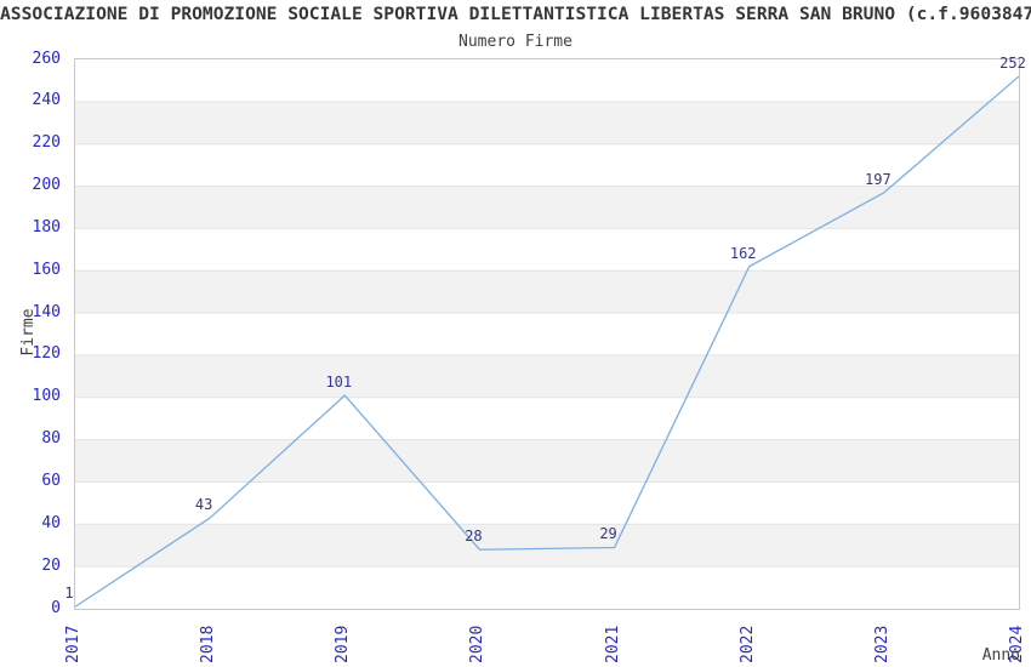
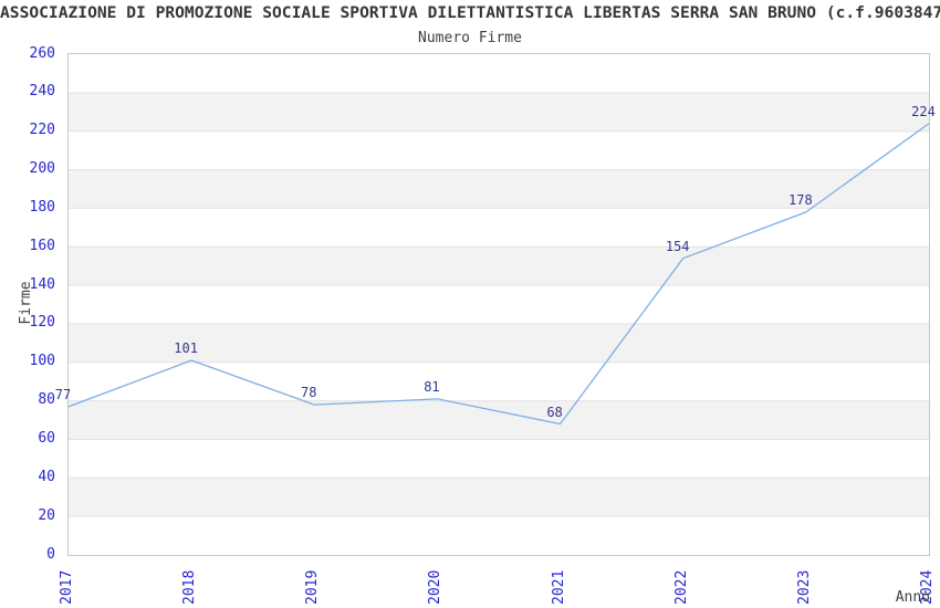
2017: 1 -> 77
2018: 43 -> 101
2019: 101 -> 78
2020: 28 -> 81
2021: 29 -> 68
2022: 162 -> 154
2023: 197 -> 178
2024: 252 -> 224
